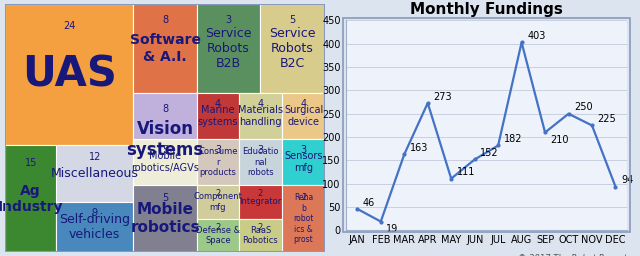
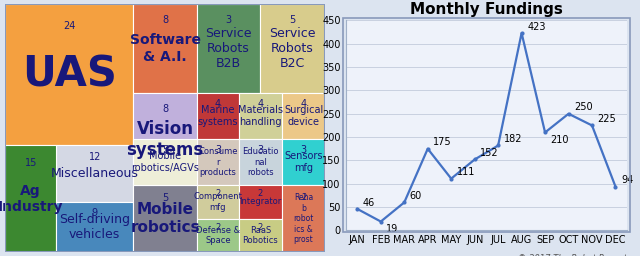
MAR: 163 -> 60
APR: 273 -> 175
AUG: 403 -> 423
